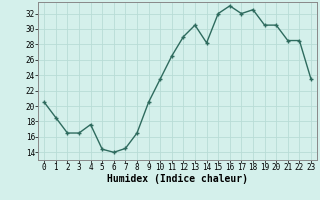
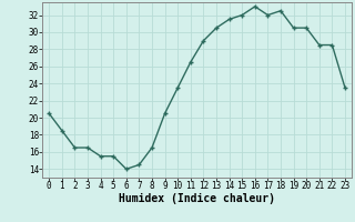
4: 17.6 -> 15.5
5: 14.4 -> 15.5
14: 28.2 -> 31.5
